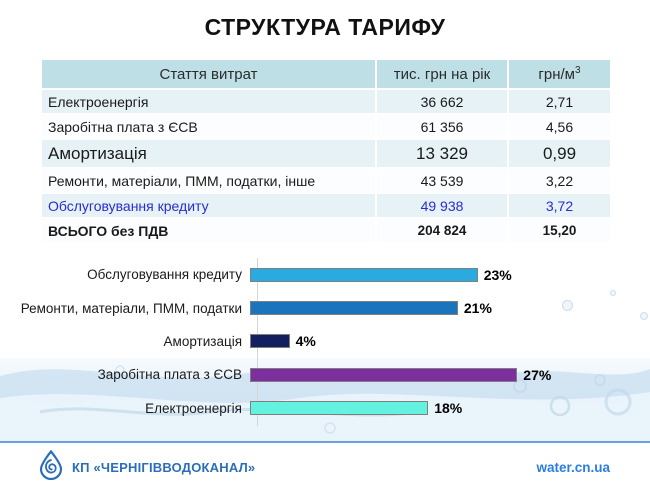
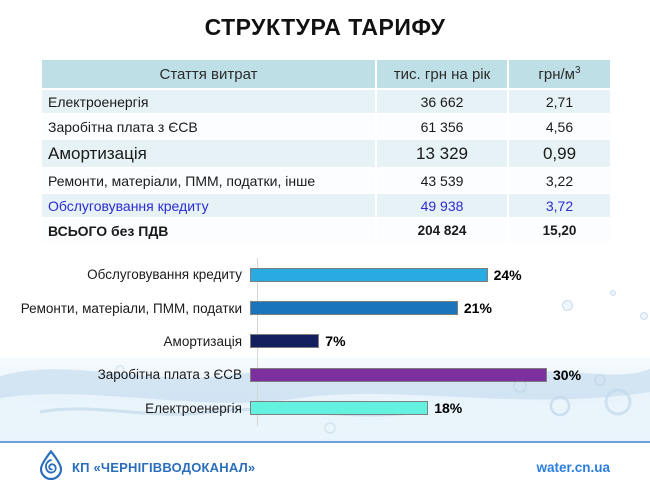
Обслуговування кредиту: 23% -> 24%
Амортизація: 4% -> 7%
Заробітна плата з ЄСВ: 27% -> 30%
